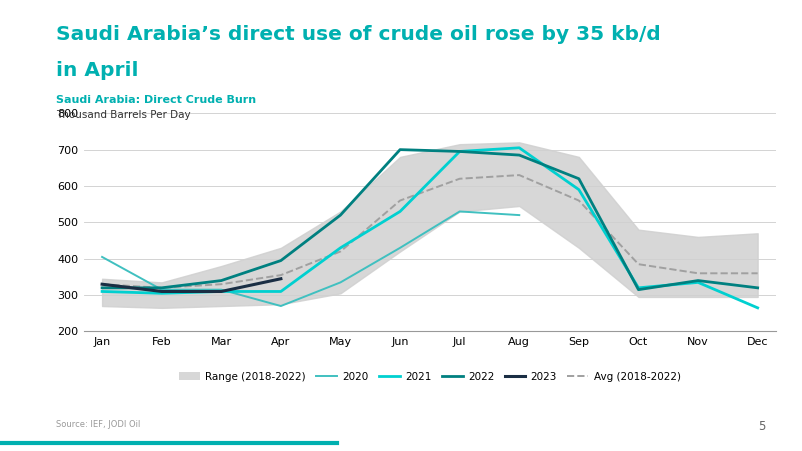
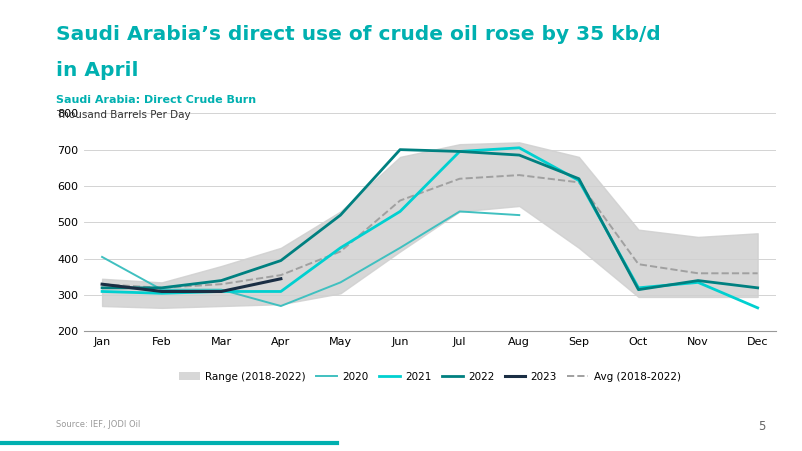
2021/Sep: 590 -> 615
Avg (2018-2022)/Sep: 560 -> 610
